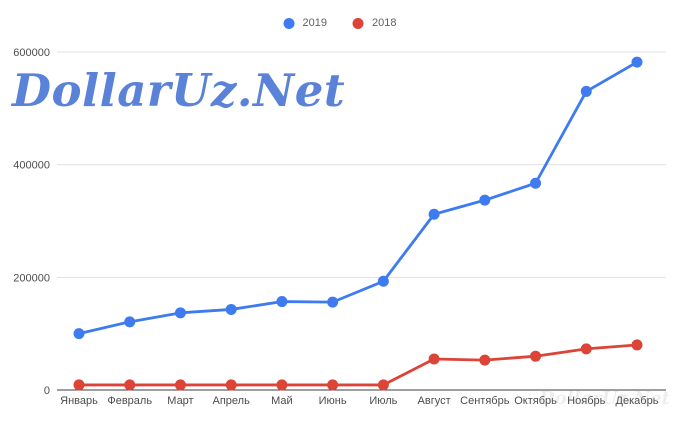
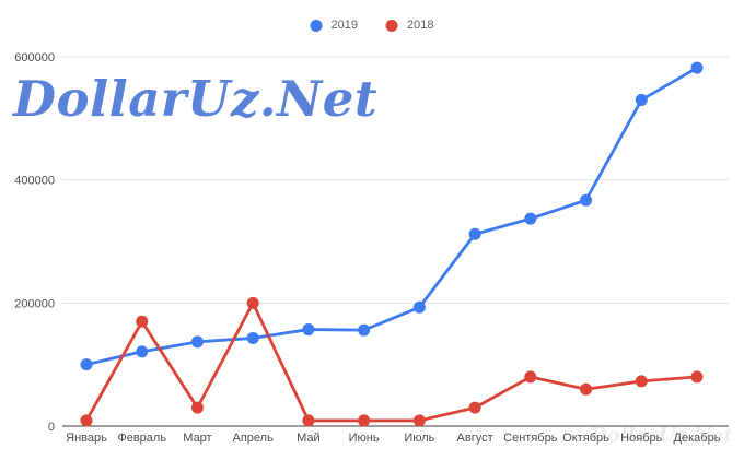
2018/Февраль: 10000 -> 170000
2018/Март: 10000 -> 30000
2018/Апрель: 10000 -> 200000
2018/Август: 60000 -> 30000
2018/Сентябрь: 50000 -> 80000
